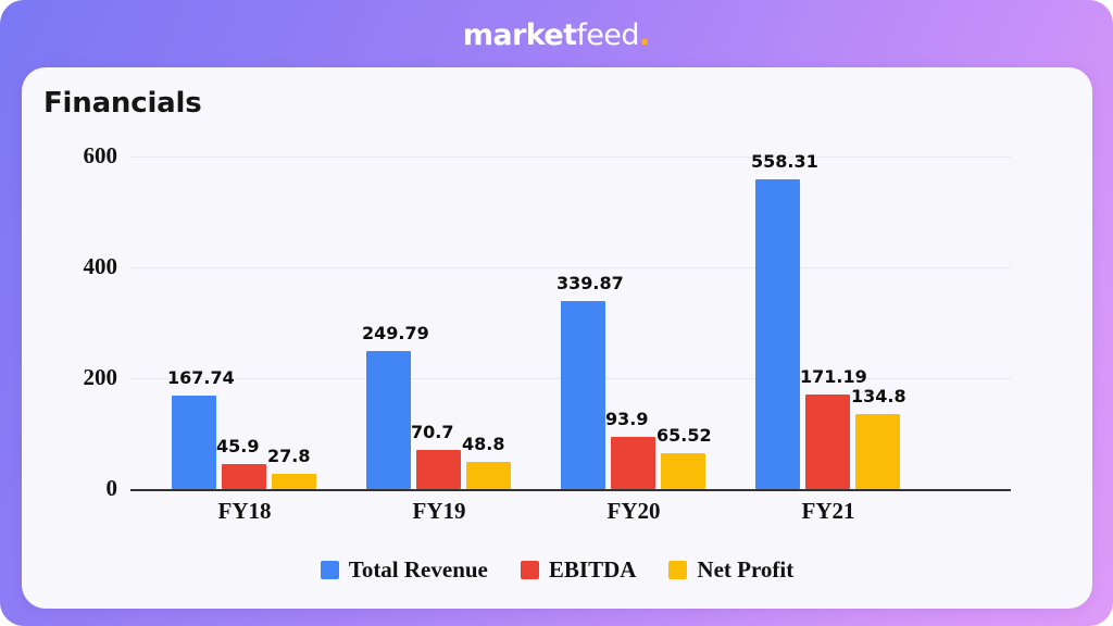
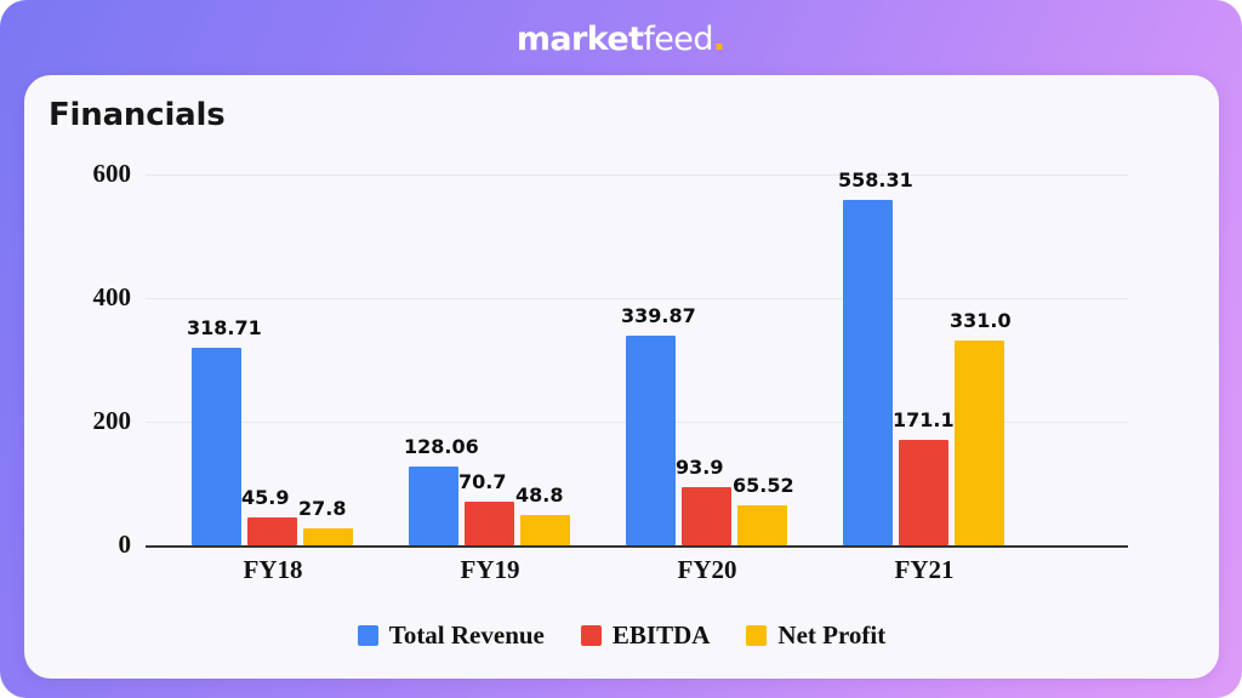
Total Revenue/FY18: 167.74 -> 318.71
Total Revenue/FY19: 249.79 -> 128.06
Net Profit/FY21: 134.8 -> 331.0
